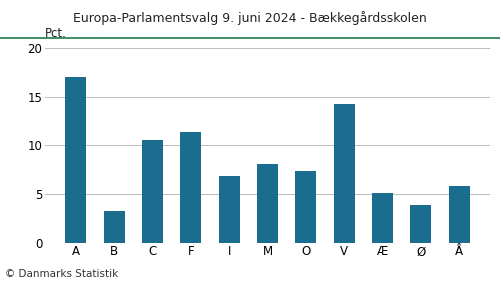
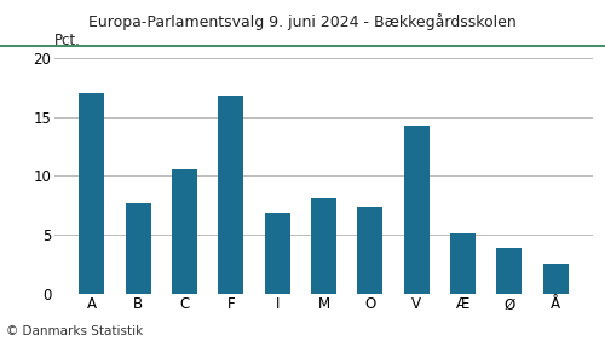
B: 3.2 -> 7.7
F: 11.4 -> 16.8
Å: 5.8 -> 2.5
